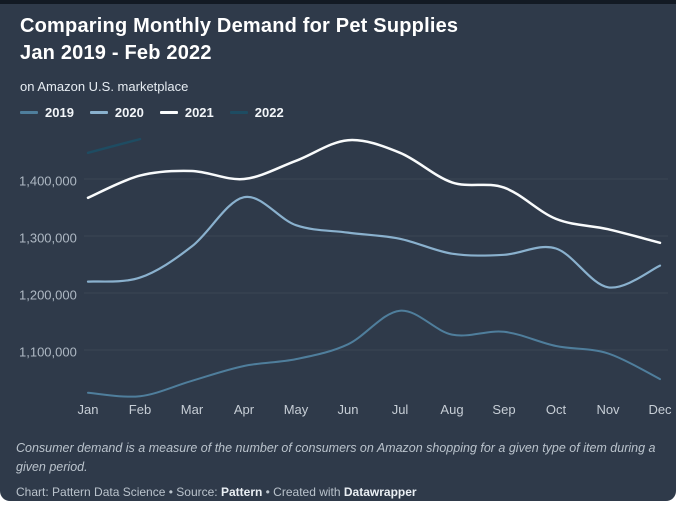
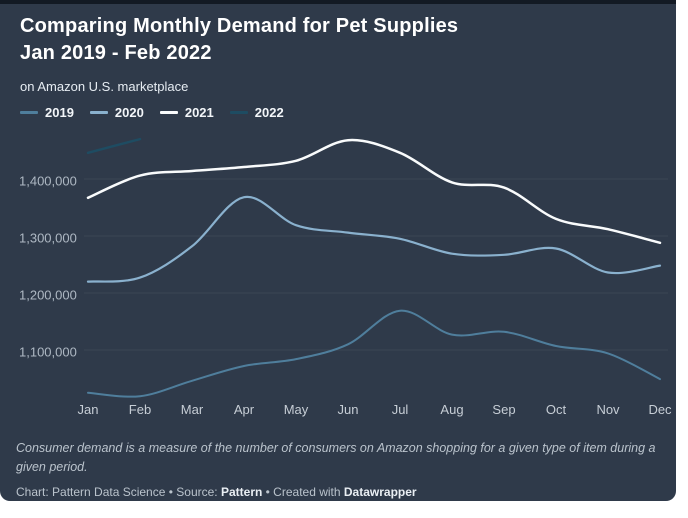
2021/Apr: 1400000 -> 1420000
2020/Nov: 1210000 -> 1240000
